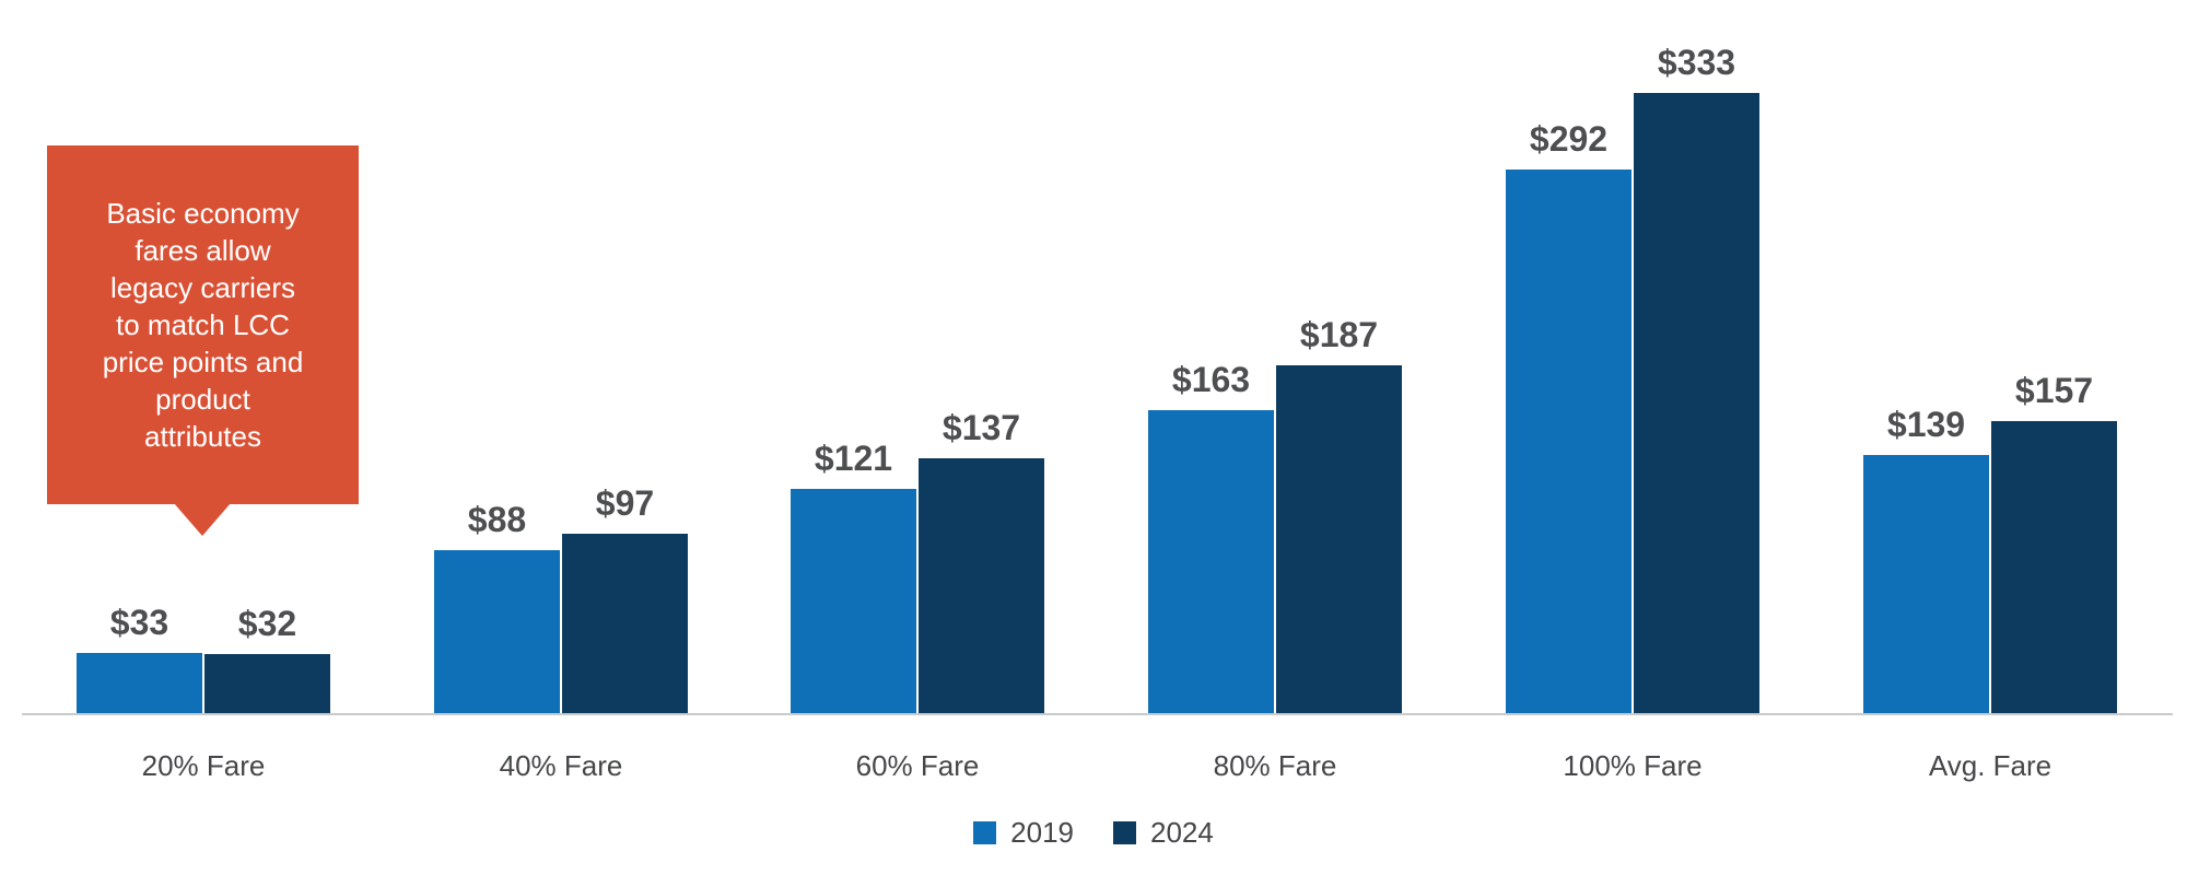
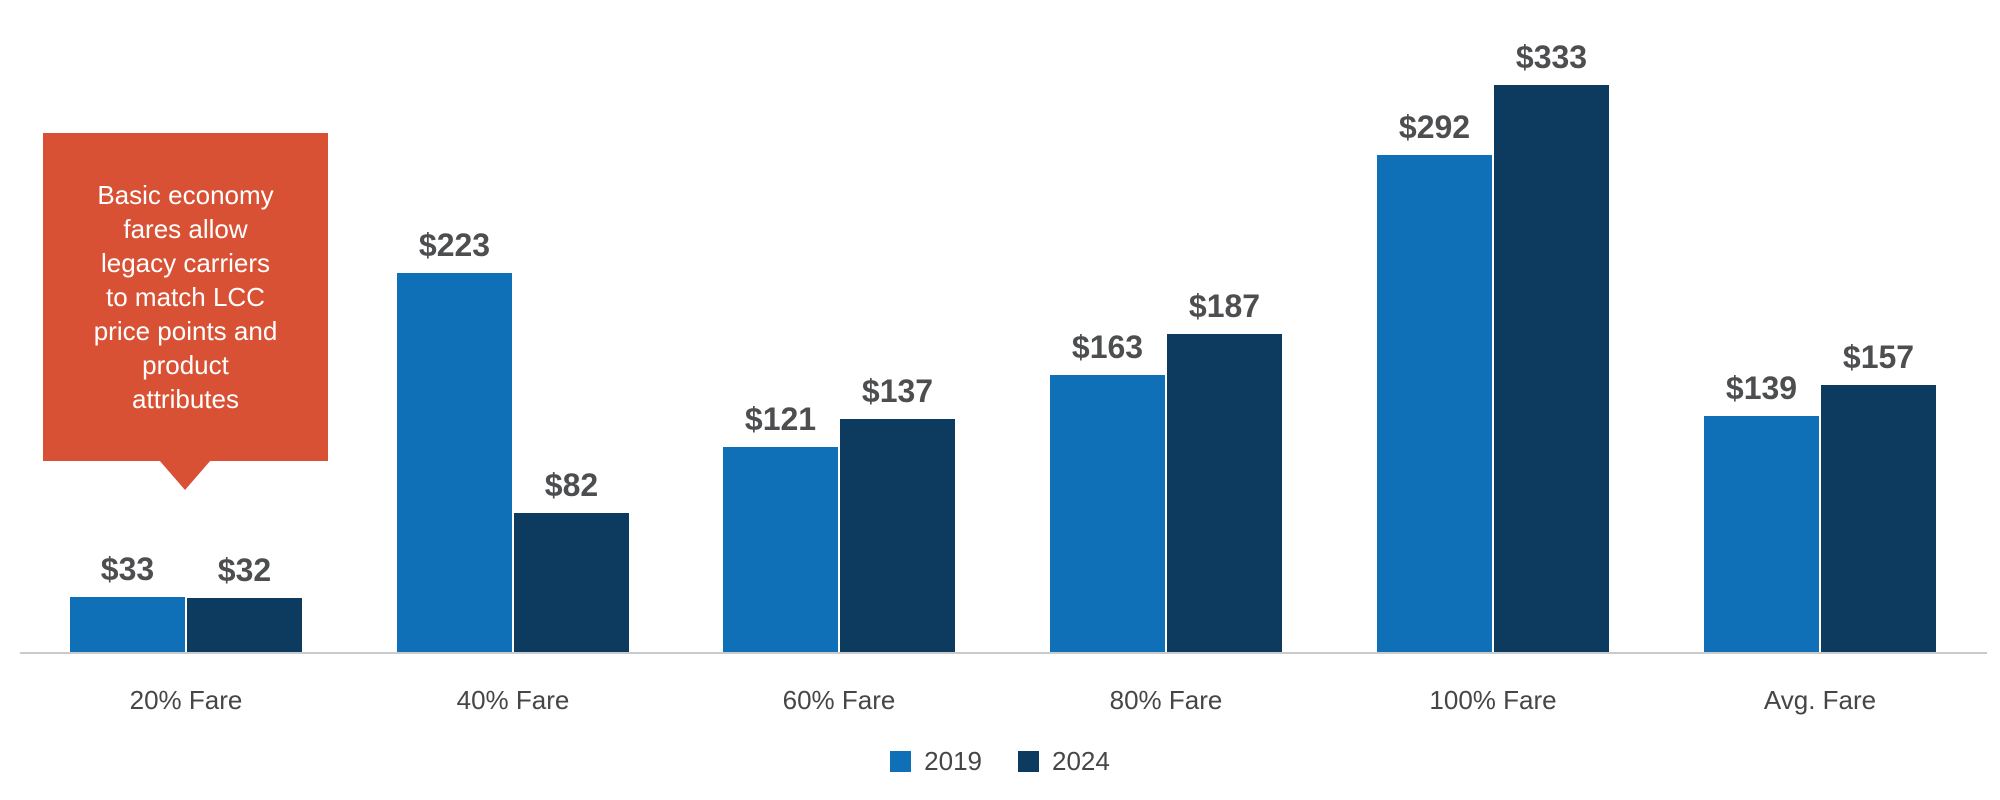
2019/40% Fare: $88 -> $223
2024/40% Fare: $97 -> $82
